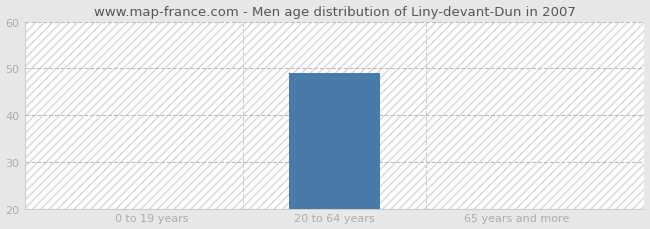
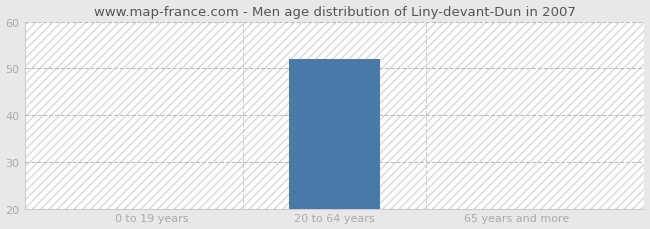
20 to 64 years: 49 -> 52
